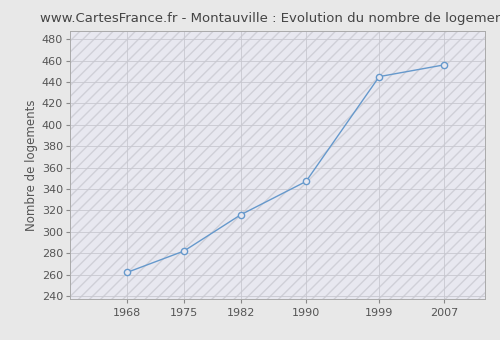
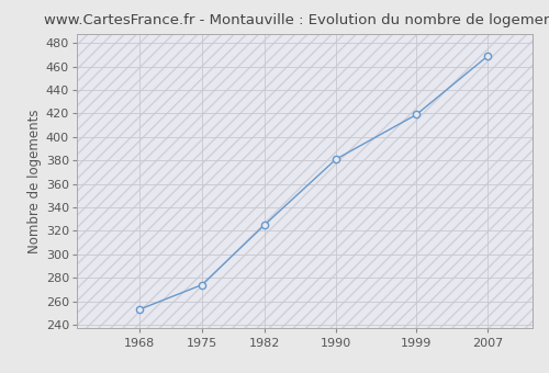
1968: 262 -> 253
1975: 282 -> 274
1982: 316 -> 325
1990: 347 -> 381
1999: 445 -> 419
2007: 456 -> 469
